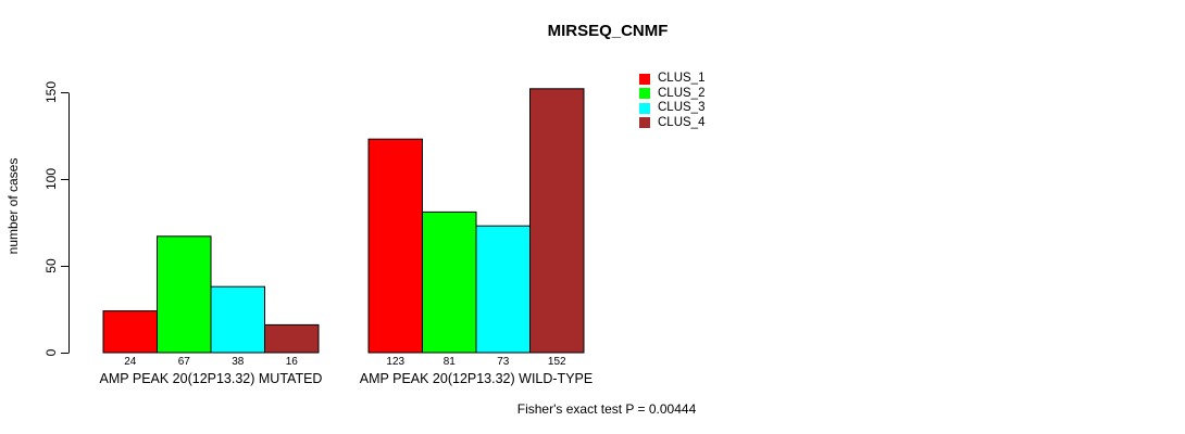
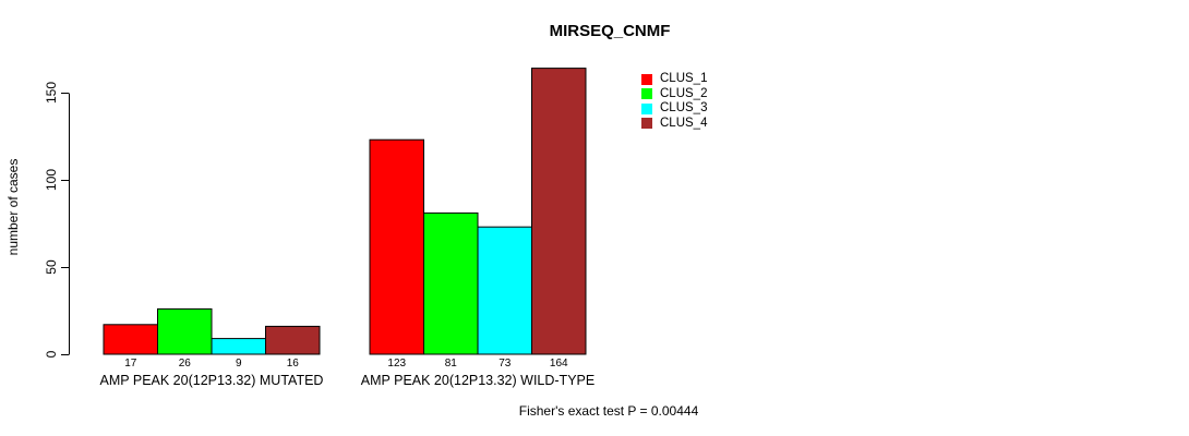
CLUS_1/AMP PEAK 20(12P13.32) MUTATED: 24 -> 17
CLUS_2/AMP PEAK 20(12P13.32) MUTATED: 67 -> 26
CLUS_3/AMP PEAK 20(12P13.32) MUTATED: 38 -> 9
CLUS_4/AMP PEAK 20(12P13.32) WILD-TYPE: 152 -> 164
